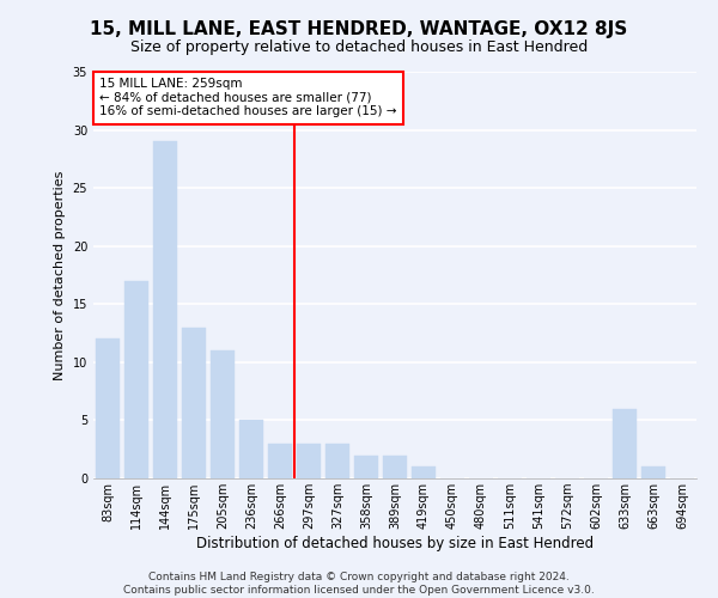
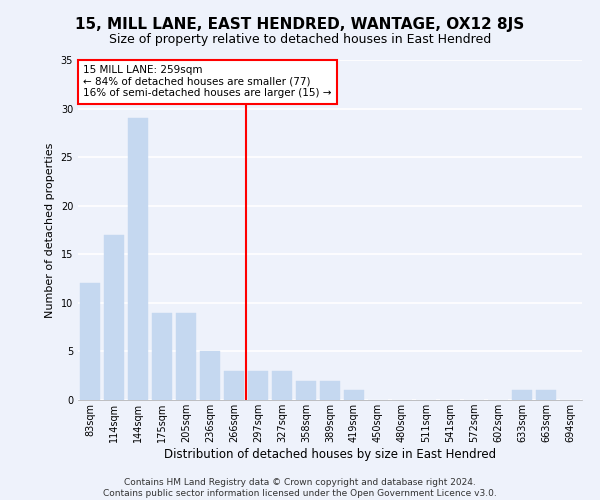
175sqm: 13 -> 9
205sqm: 11 -> 9
633sqm: 6 -> 1
